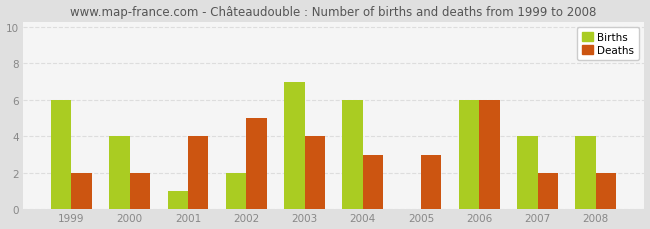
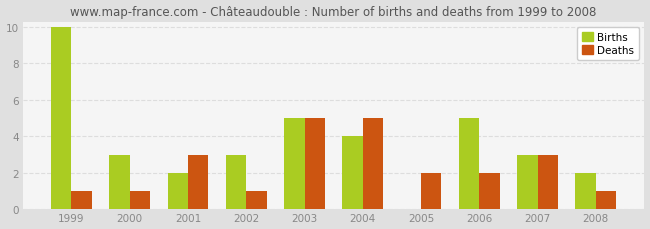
Births/1999: 6 -> 10
Deaths/1999: 2 -> 1
Births/2000: 4 -> 3
Deaths/2000: 2 -> 1
Births/2001: 1 -> 2
Deaths/2001: 4 -> 3
Births/2002: 2 -> 3
Deaths/2002: 5 -> 1
Births/2003: 7 -> 5
Deaths/2003: 4 -> 5
Births/2004: 6 -> 4
Deaths/2004: 3 -> 5
Deaths/2005: 3 -> 2
Births/2006: 6 -> 5
Deaths/2006: 6 -> 2
Births/2007: 4 -> 3
Deaths/2007: 2 -> 3
Births/2008: 4 -> 2
Deaths/2008: 2 -> 1
